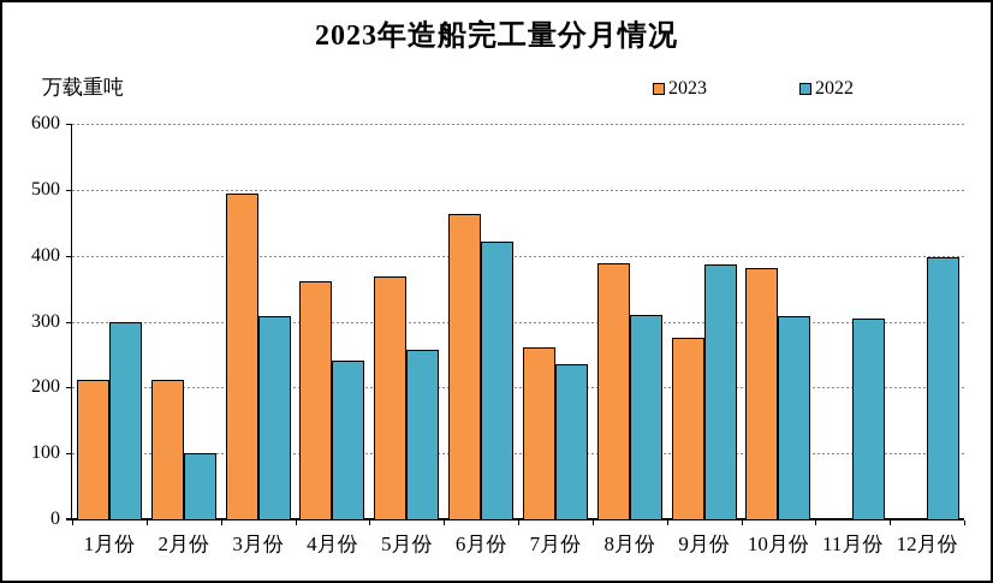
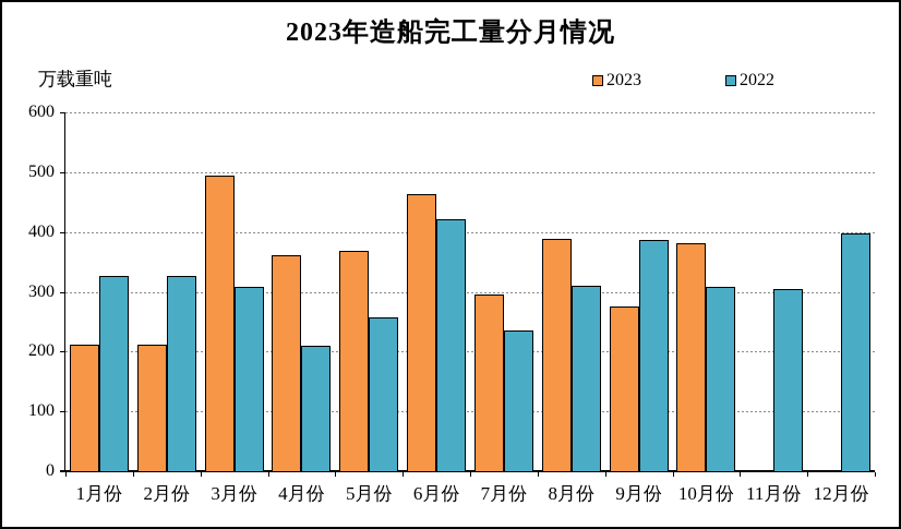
2022/1月份: 300 -> 330
2022/2月份: 100 -> 330
2022/4月份: 240 -> 210
2023/7月份: 260 -> 300
